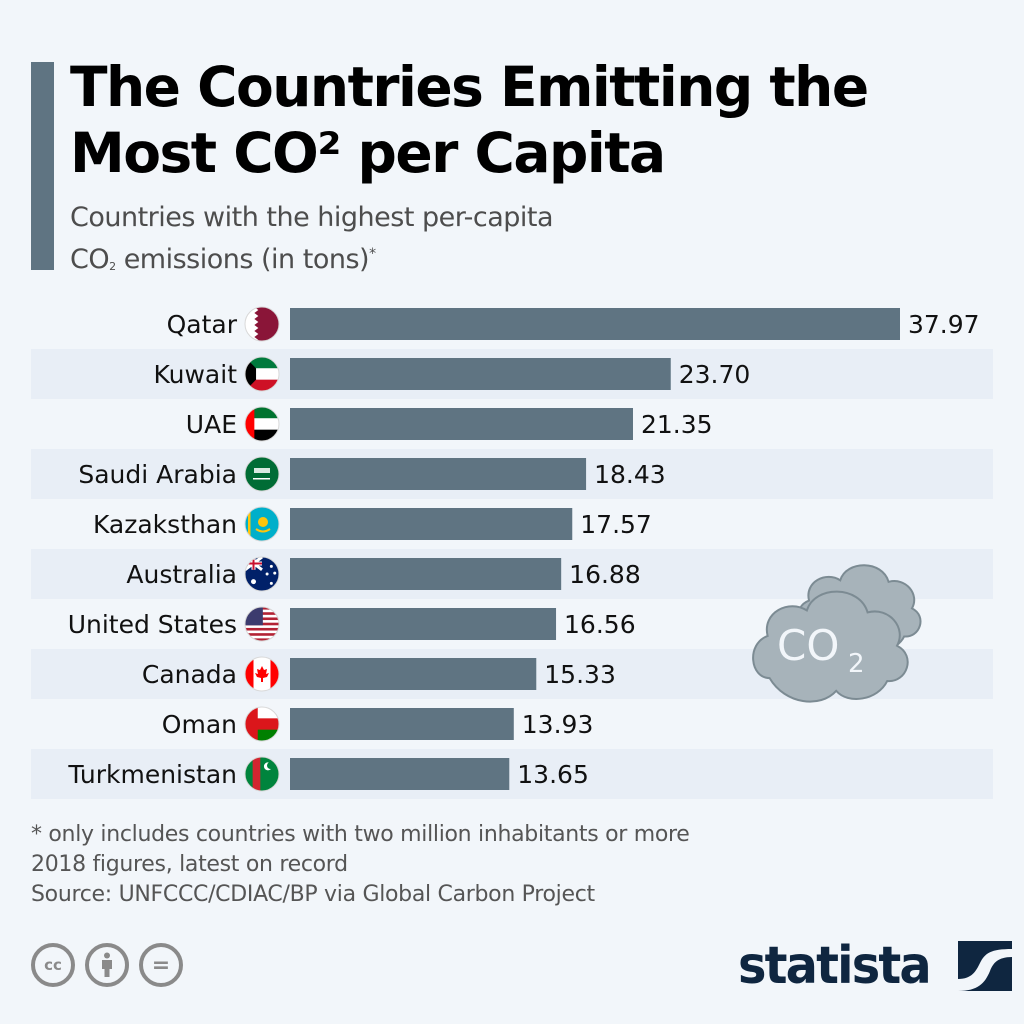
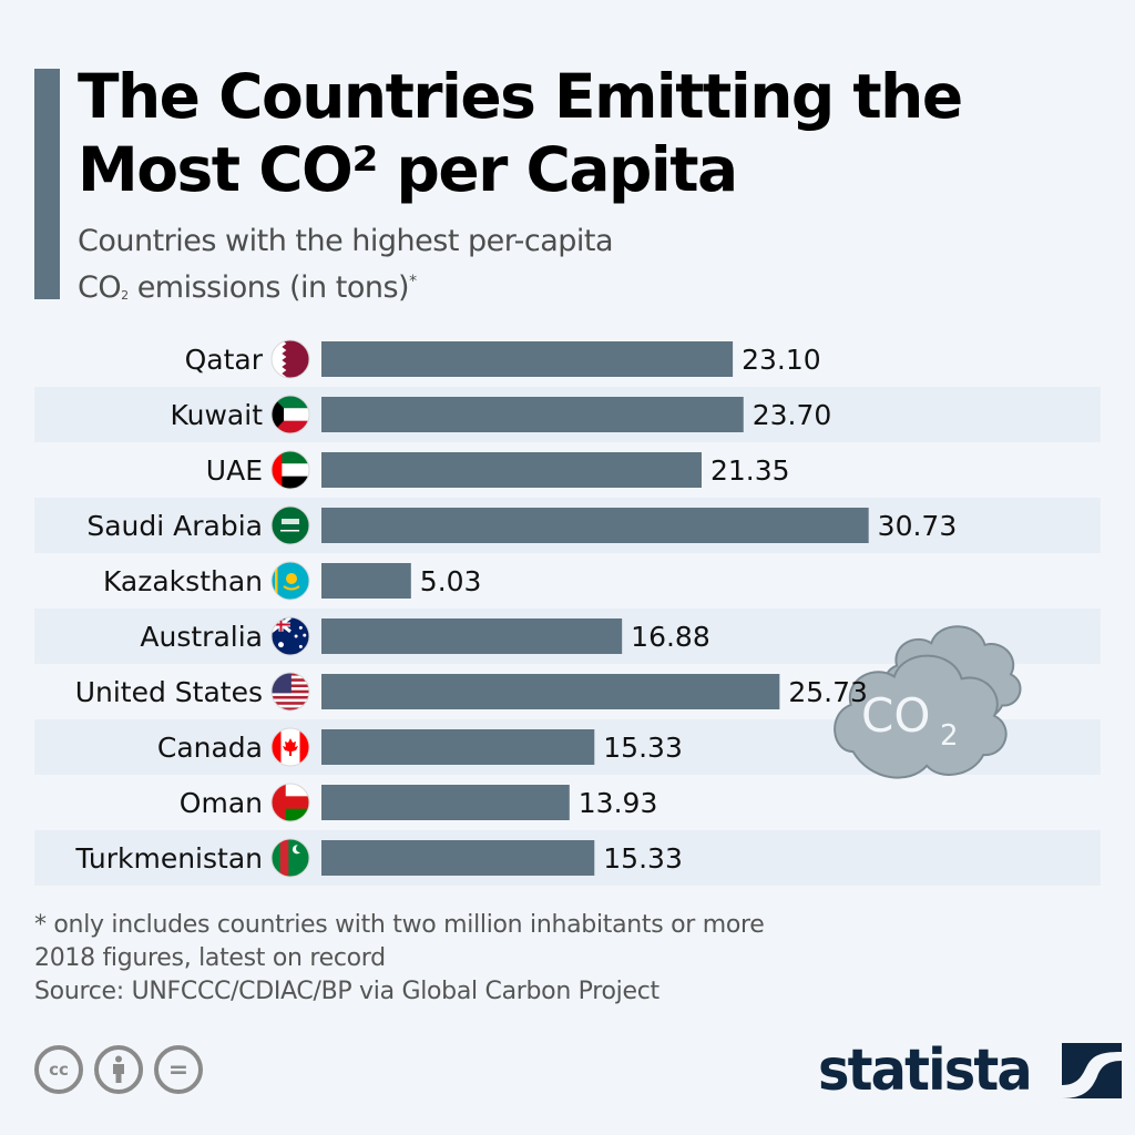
Qatar: 37.97 -> 23.10
Saudi Arabia: 18.43 -> 30.73
Kazaksthan: 17.57 -> 5.03
United States: 16.56 -> 25.73
Turkmenistan: 13.65 -> 15.33
